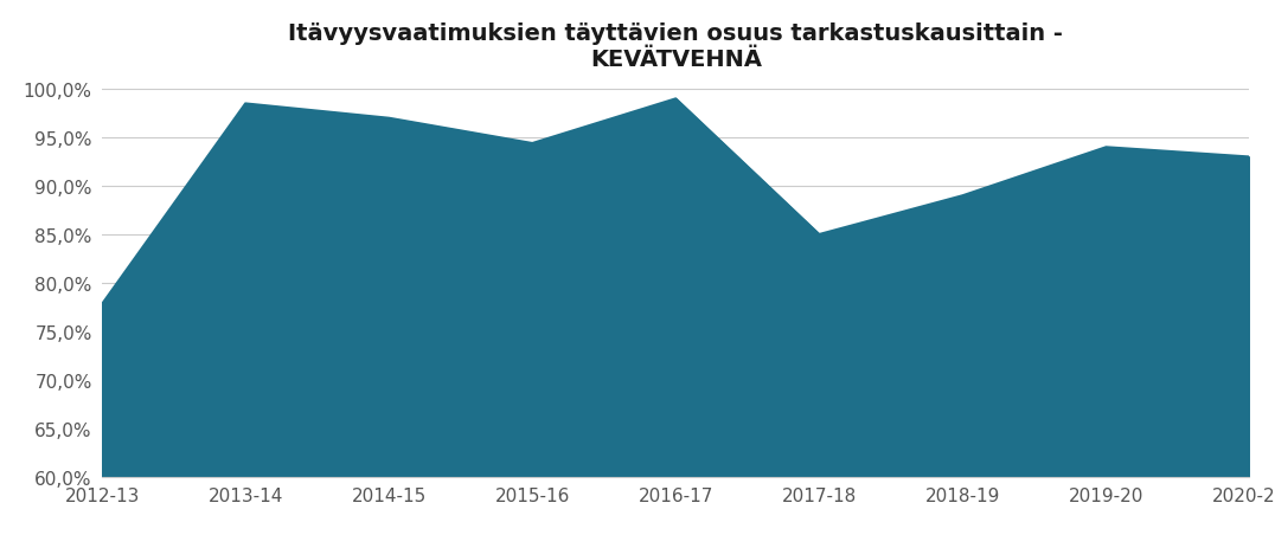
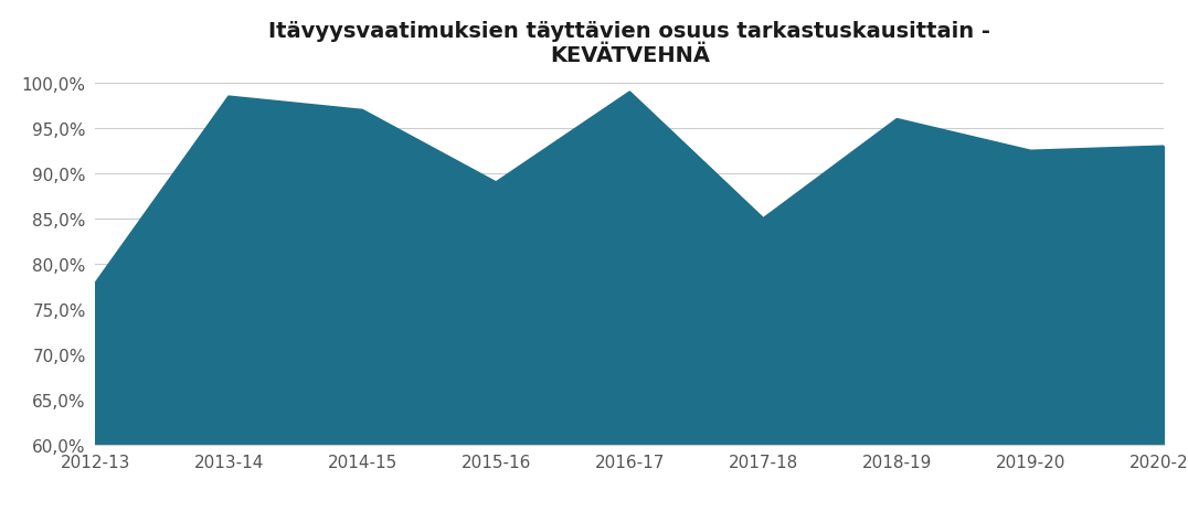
2015-16: 94,4% -> 89,0%
2018-19: 89,0% -> 96,0%
2019-20: 94,0% -> 92,5%
